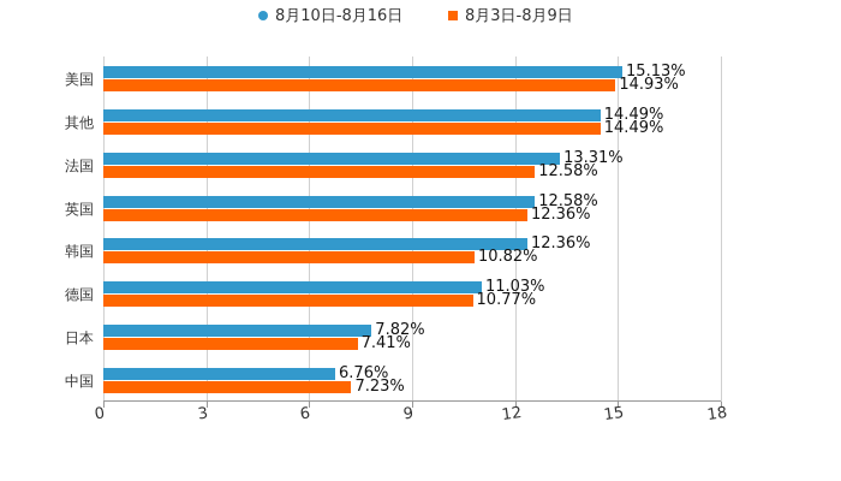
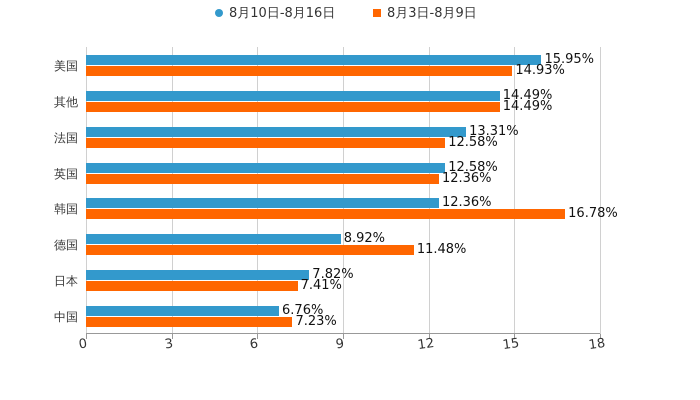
8月10日-8月16日/美国: 15.13% -> 15.95%
8月3日-8月9日/韩国: 10.82% -> 16.78%
8月10日-8月16日/德国: 11.03% -> 8.92%
8月3日-8月9日/德国: 10.77% -> 11.48%
